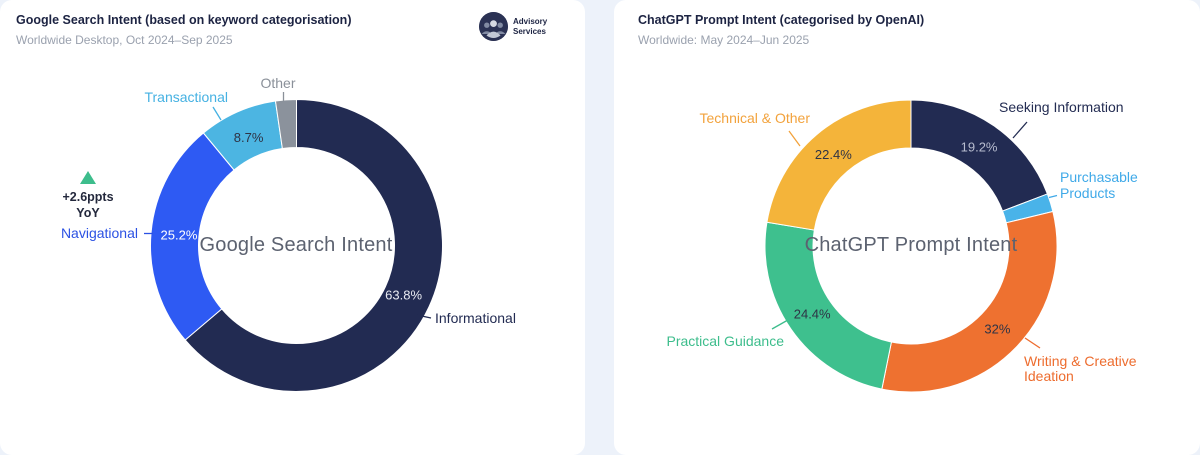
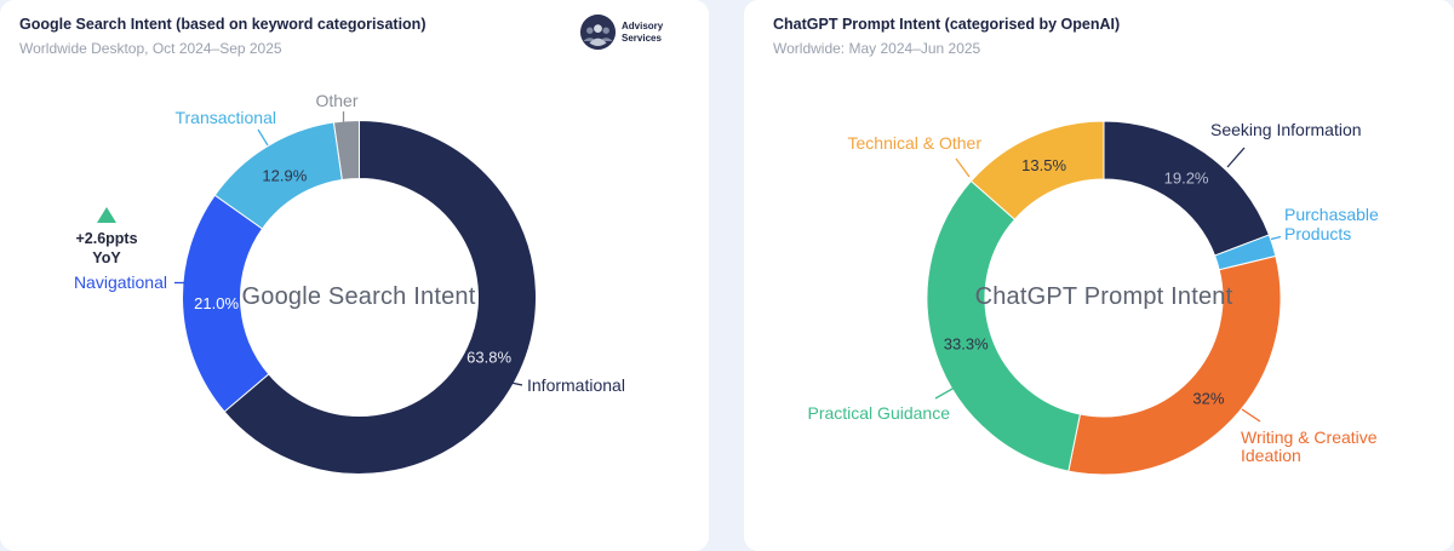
Google Search Intent/Navigational: 25.2% -> 21.0%
Google Search Intent/Transactional: 8.7% -> 12.9%
ChatGPT Prompt Intent/Practical Guidance: 24.4% -> 33.3%
ChatGPT Prompt Intent/Technical & Other: 22.4% -> 13.5%
